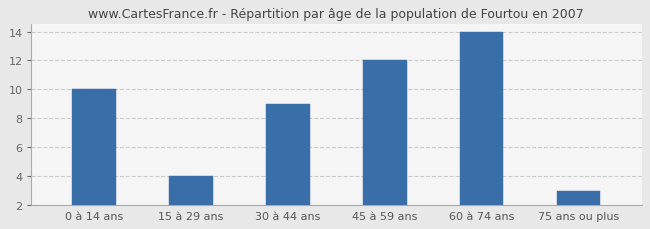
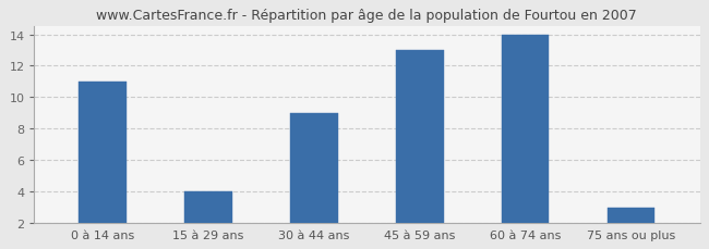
0 à 14 ans: 10 -> 11
45 à 59 ans: 12 -> 13
